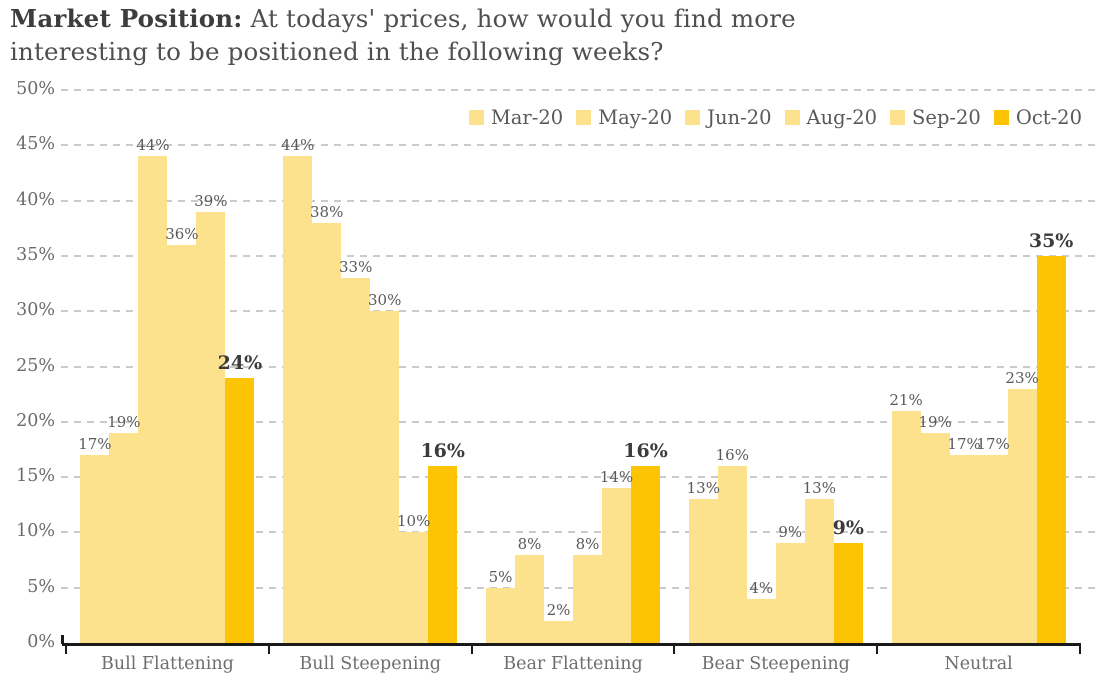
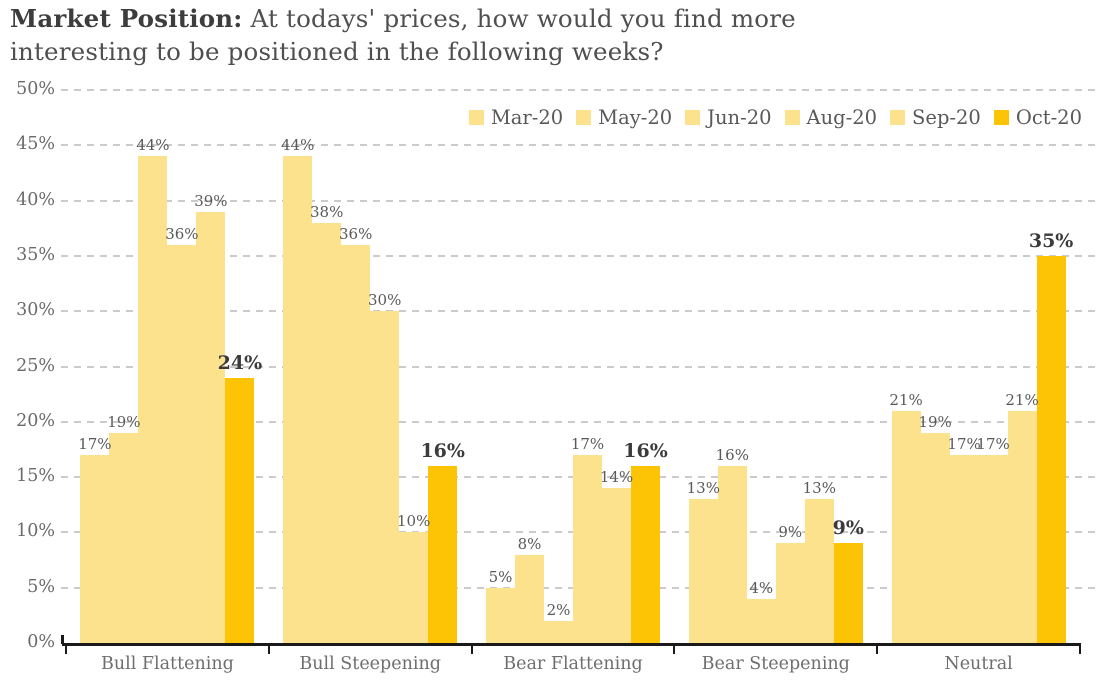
Jun-20/Bull Steepening: 33% -> 36%
Aug-20/Bear Flattening: 8% -> 17%
Sep-20/Neutral: 23% -> 21%
